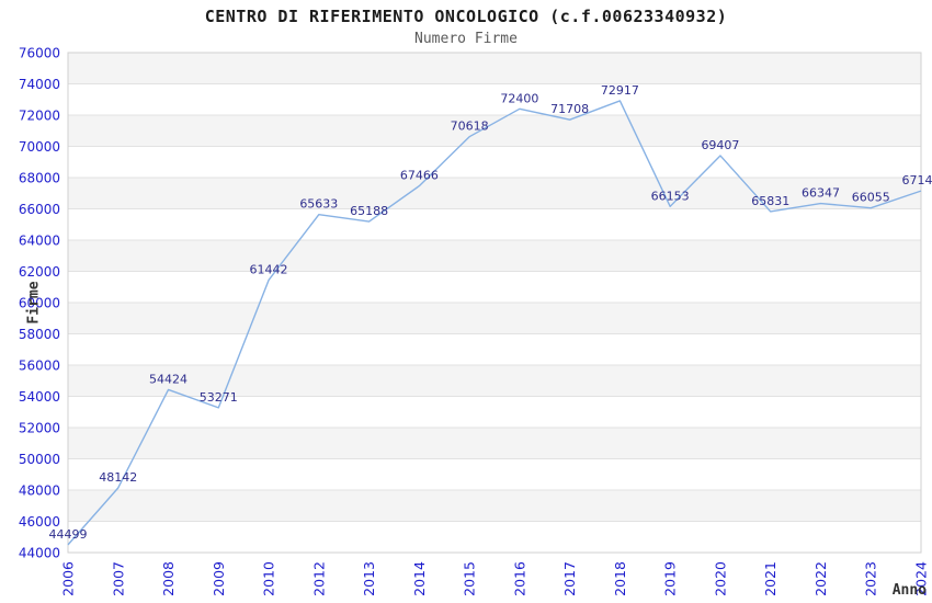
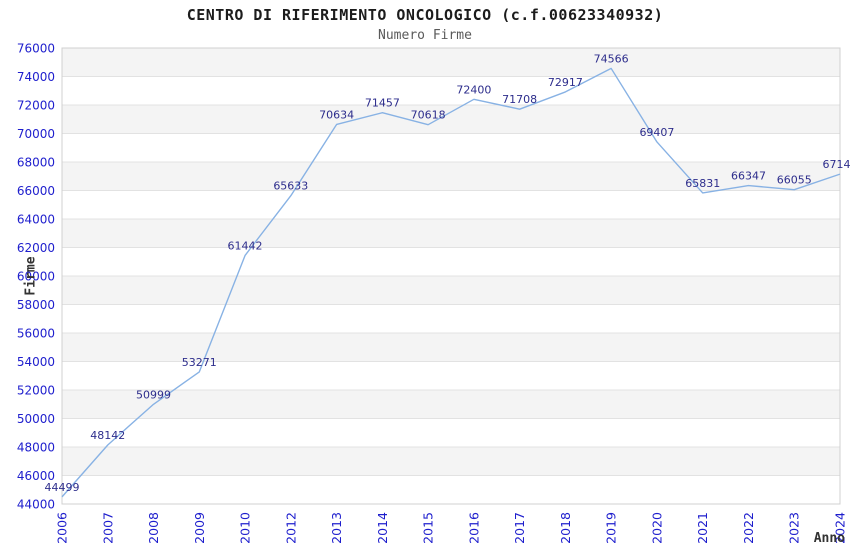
2008: 54424 -> 50999
2013: 65188 -> 70634
2014: 67466 -> 71457
2019: 66153 -> 74566
